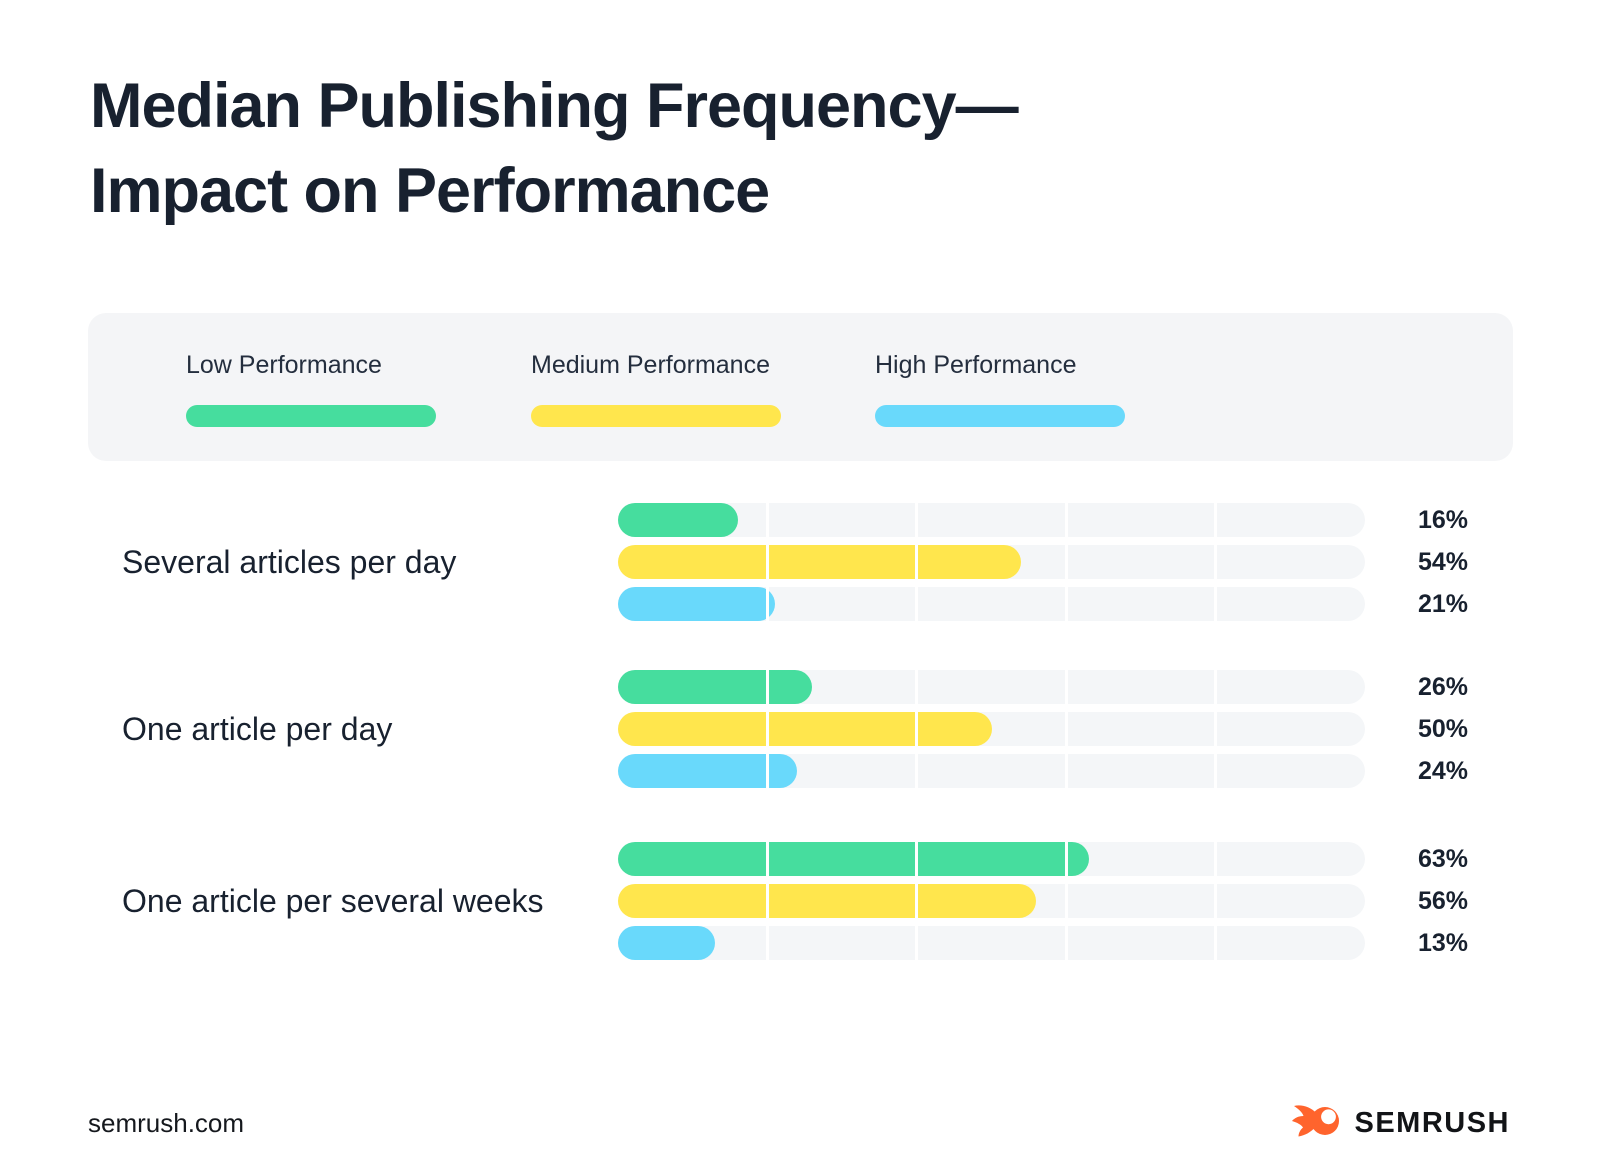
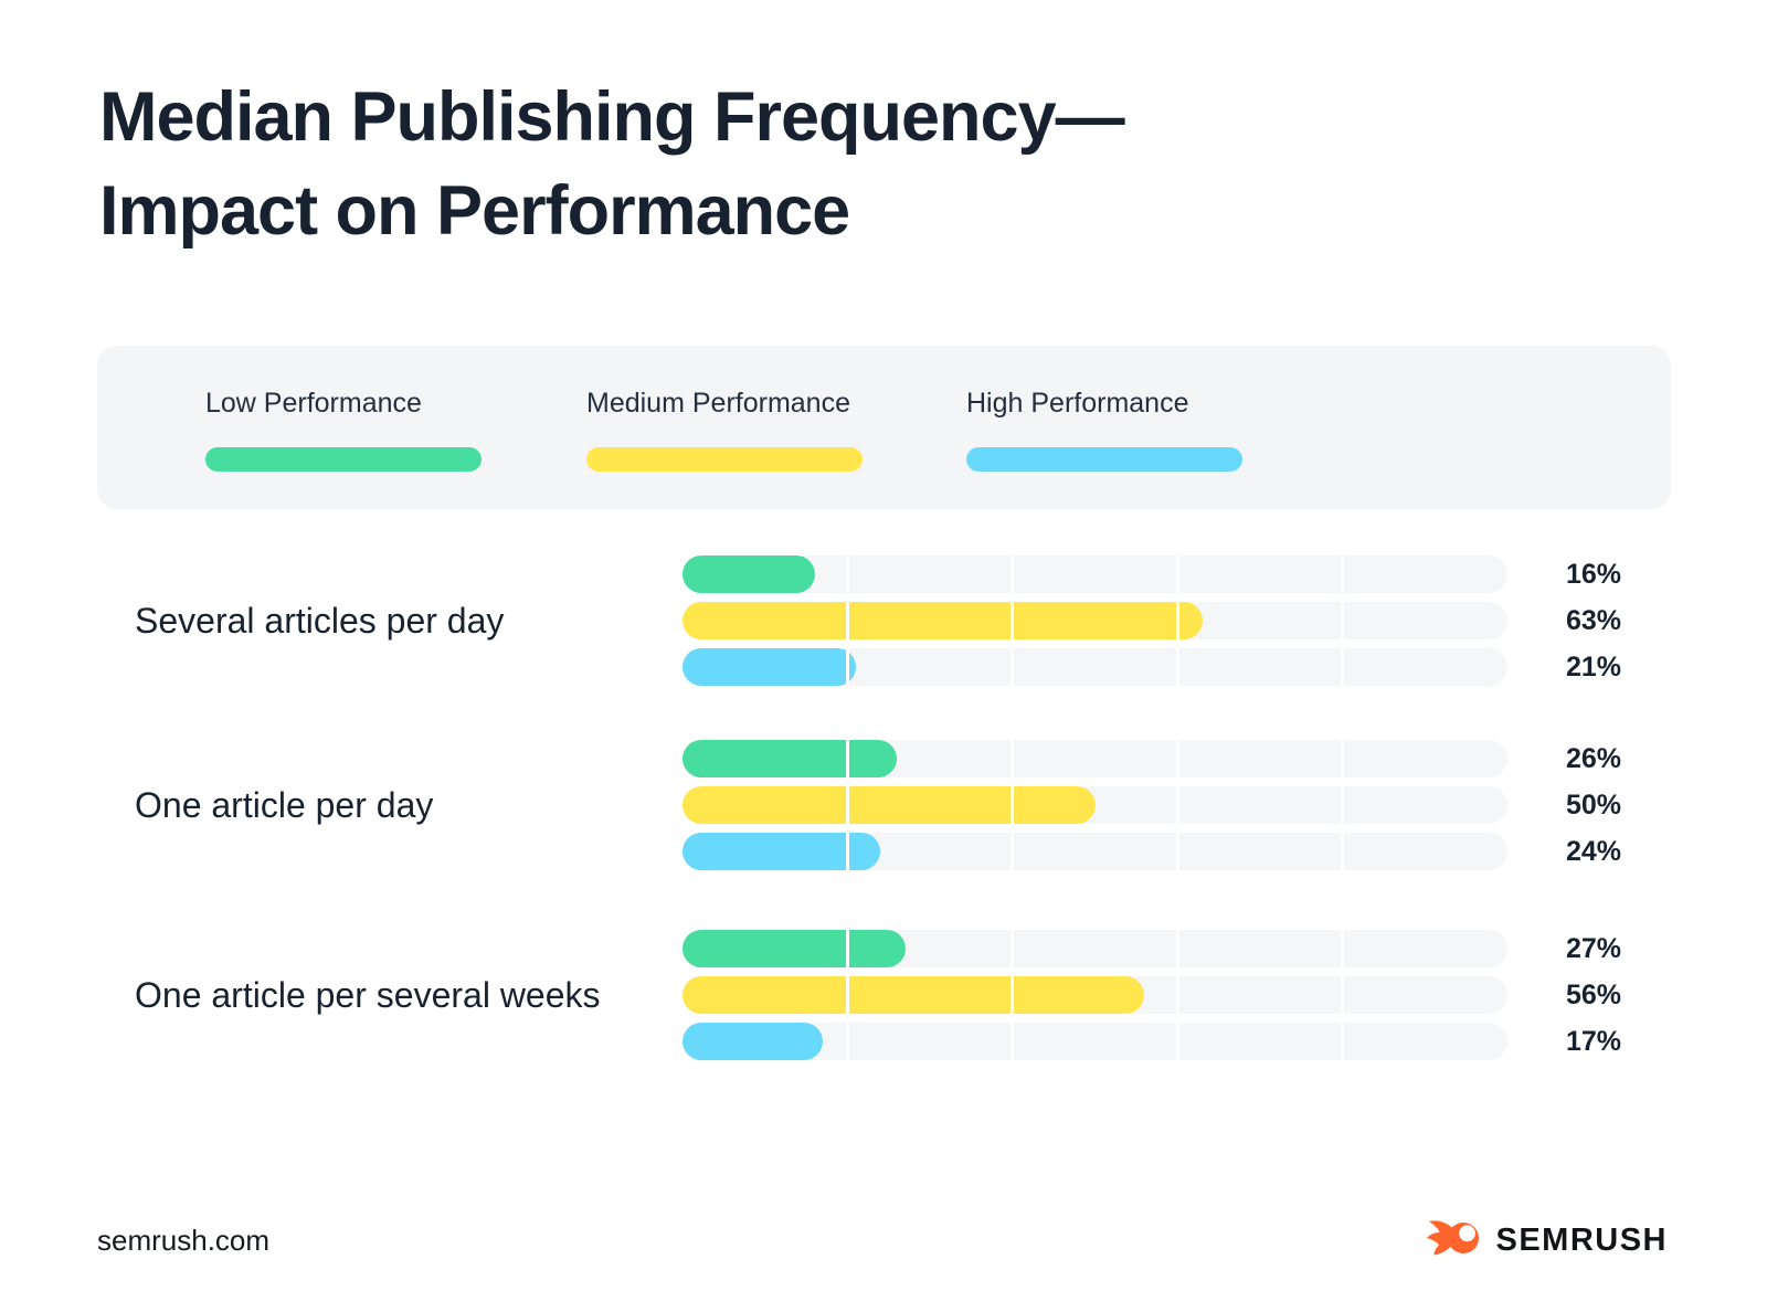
Medium Performance/Several articles per day: 54% -> 63%
Low Performance/One article per several weeks: 63% -> 27%
High Performance/One article per several weeks: 13% -> 17%
